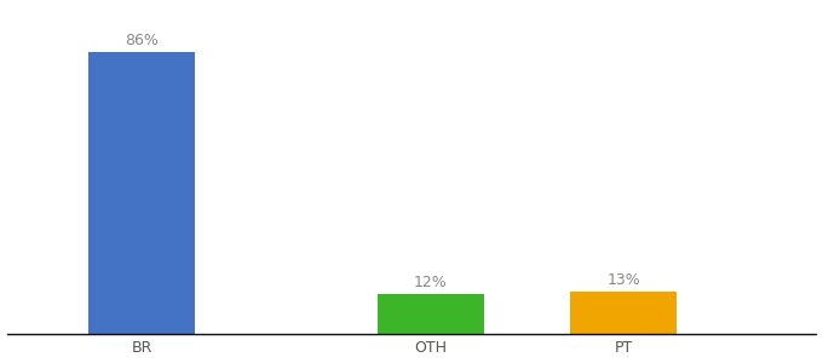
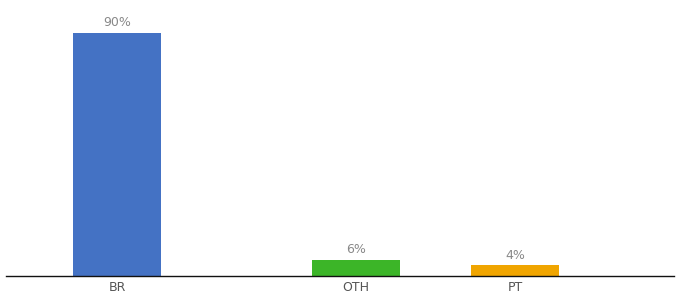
BR: 86% -> 90%
OTH: 12% -> 6%
PT: 13% -> 4%
